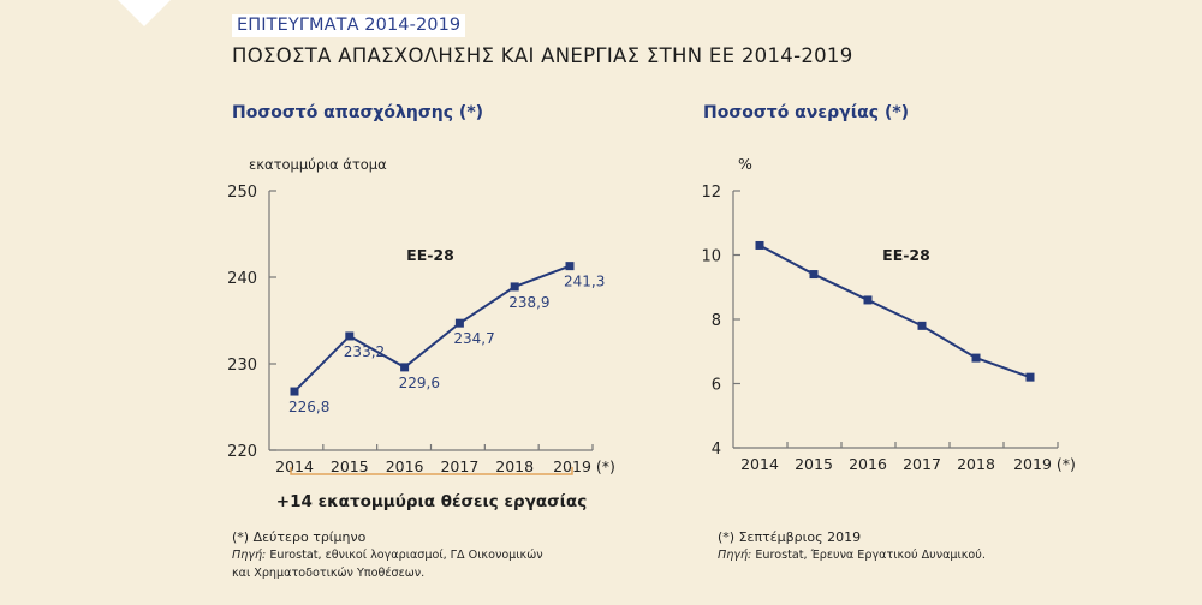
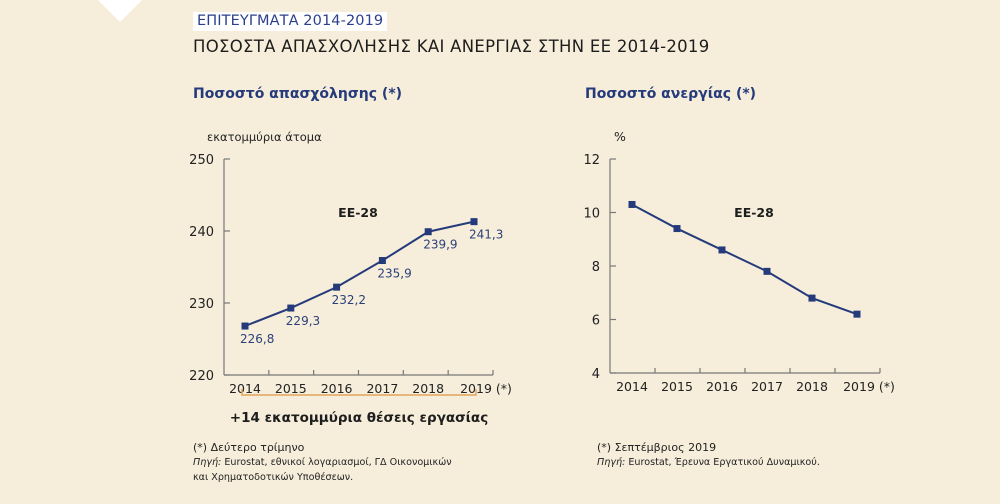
Ποσοστό απασχόλησης (*)/2015: 233,2 -> 229,3
Ποσοστό απασχόλησης (*)/2016: 229,6 -> 232,2
Ποσοστό απασχόλησης (*)/2017: 234,7 -> 235,9
Ποσοστό απασχόλησης (*)/2018: 238,9 -> 239,9
